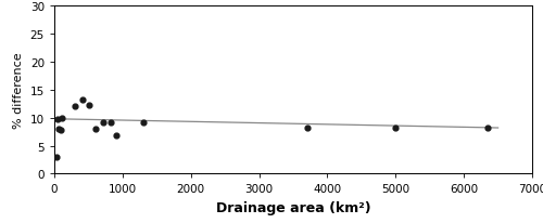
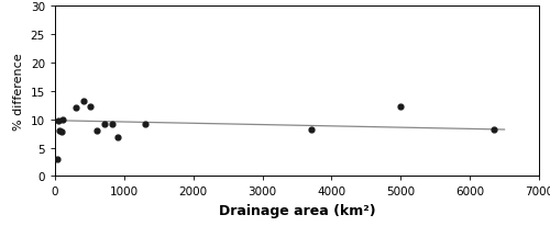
5000: 8.2 -> 12.2
